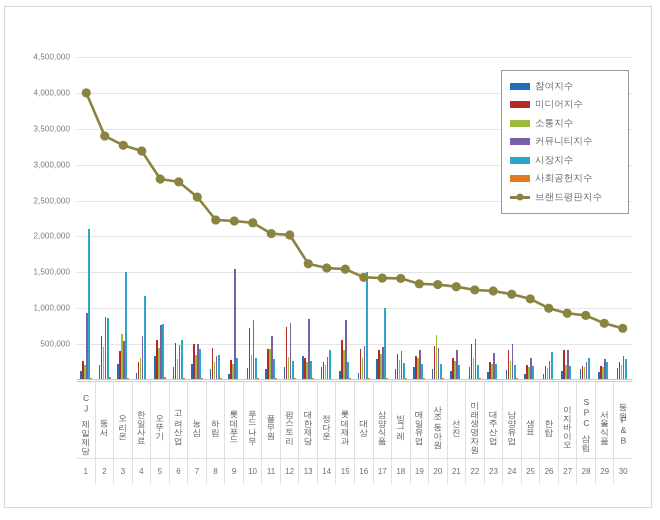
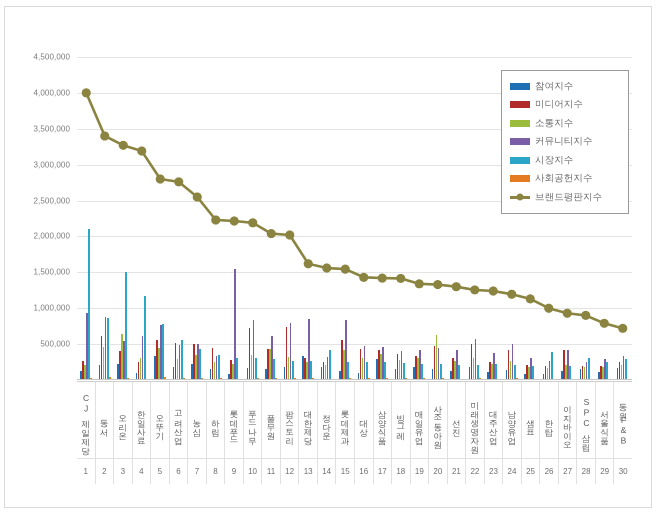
시장지수/대상: 1500000 -> 200000
시장지수/삼양식품: 1000000 -> 200000
